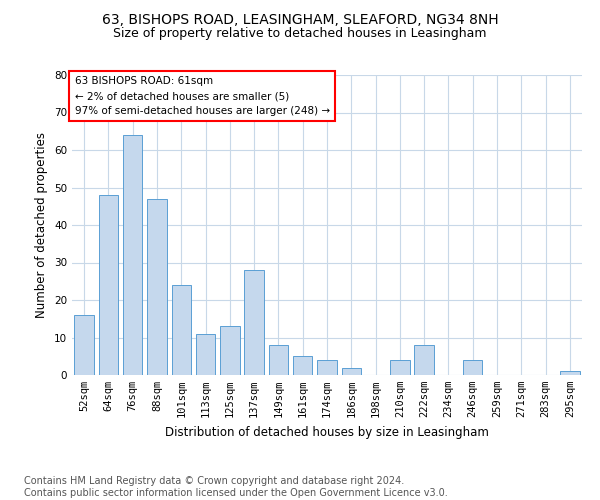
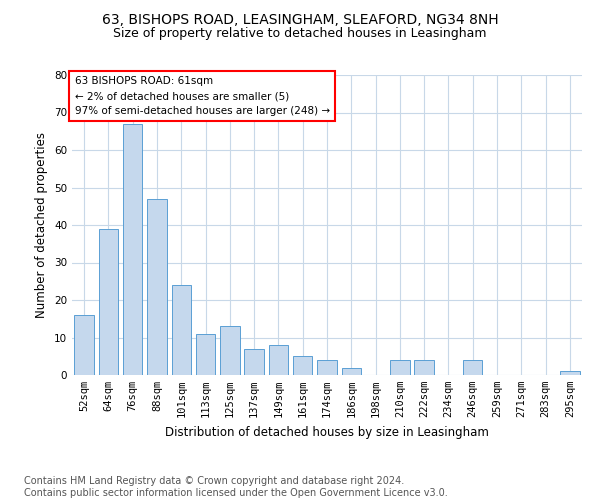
64sqm: 48 -> 39
76sqm: 64 -> 67
137sqm: 28 -> 7
222sqm: 8 -> 4
